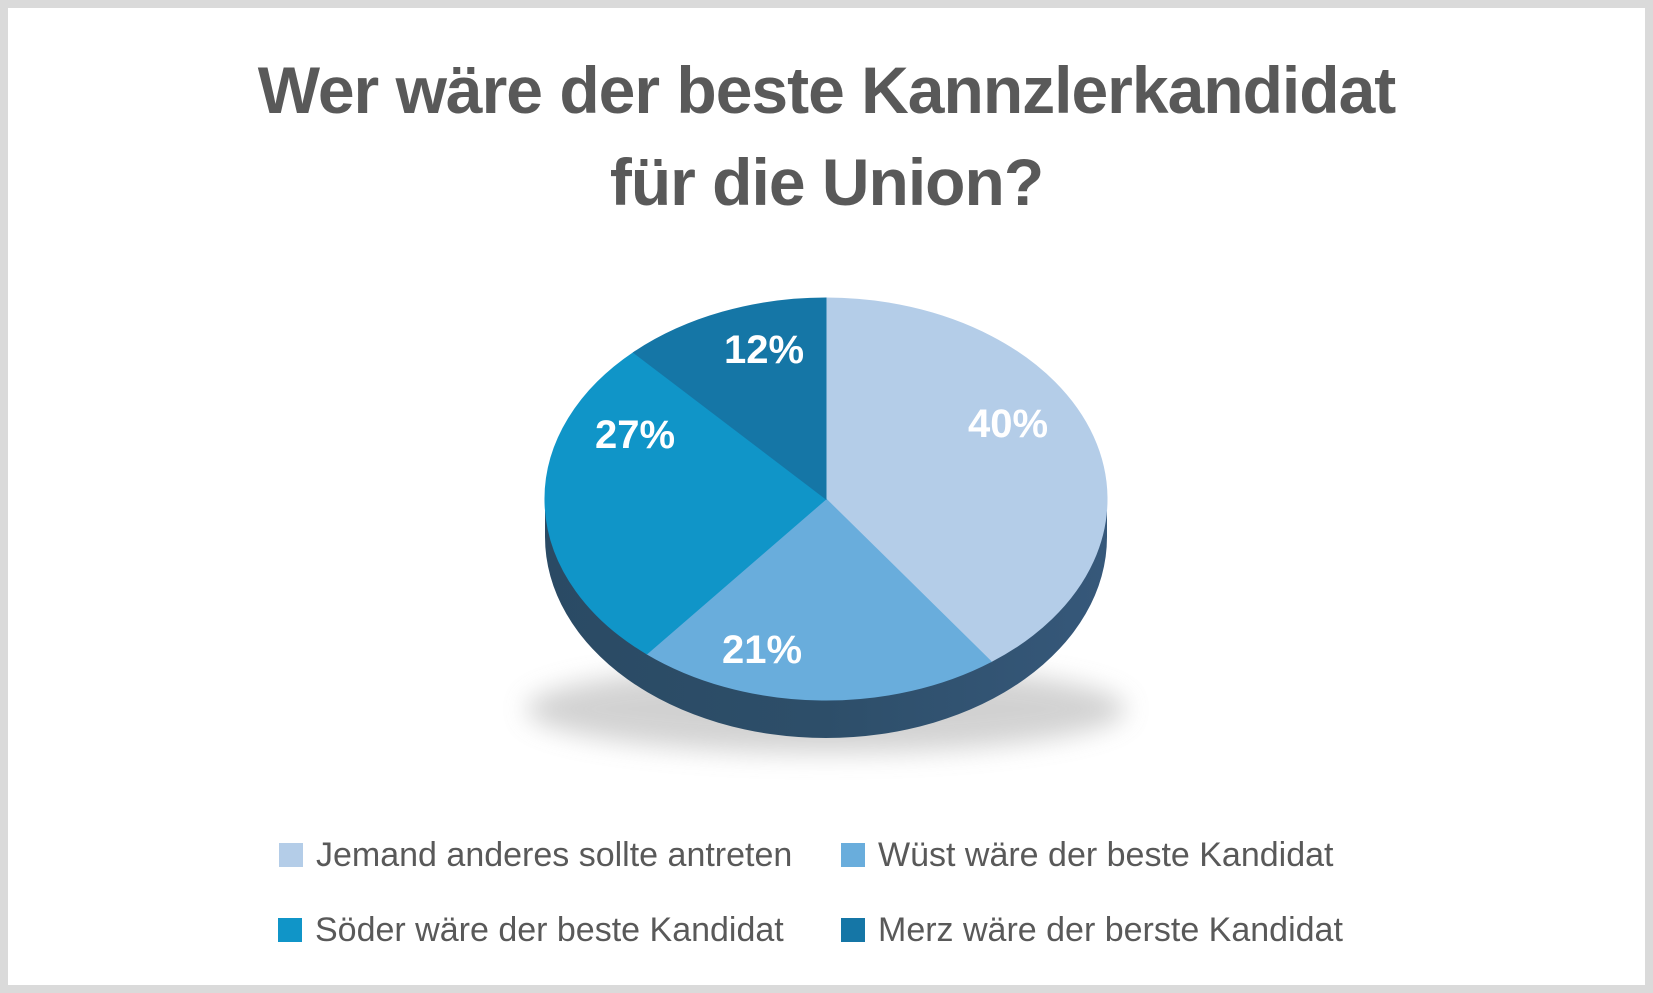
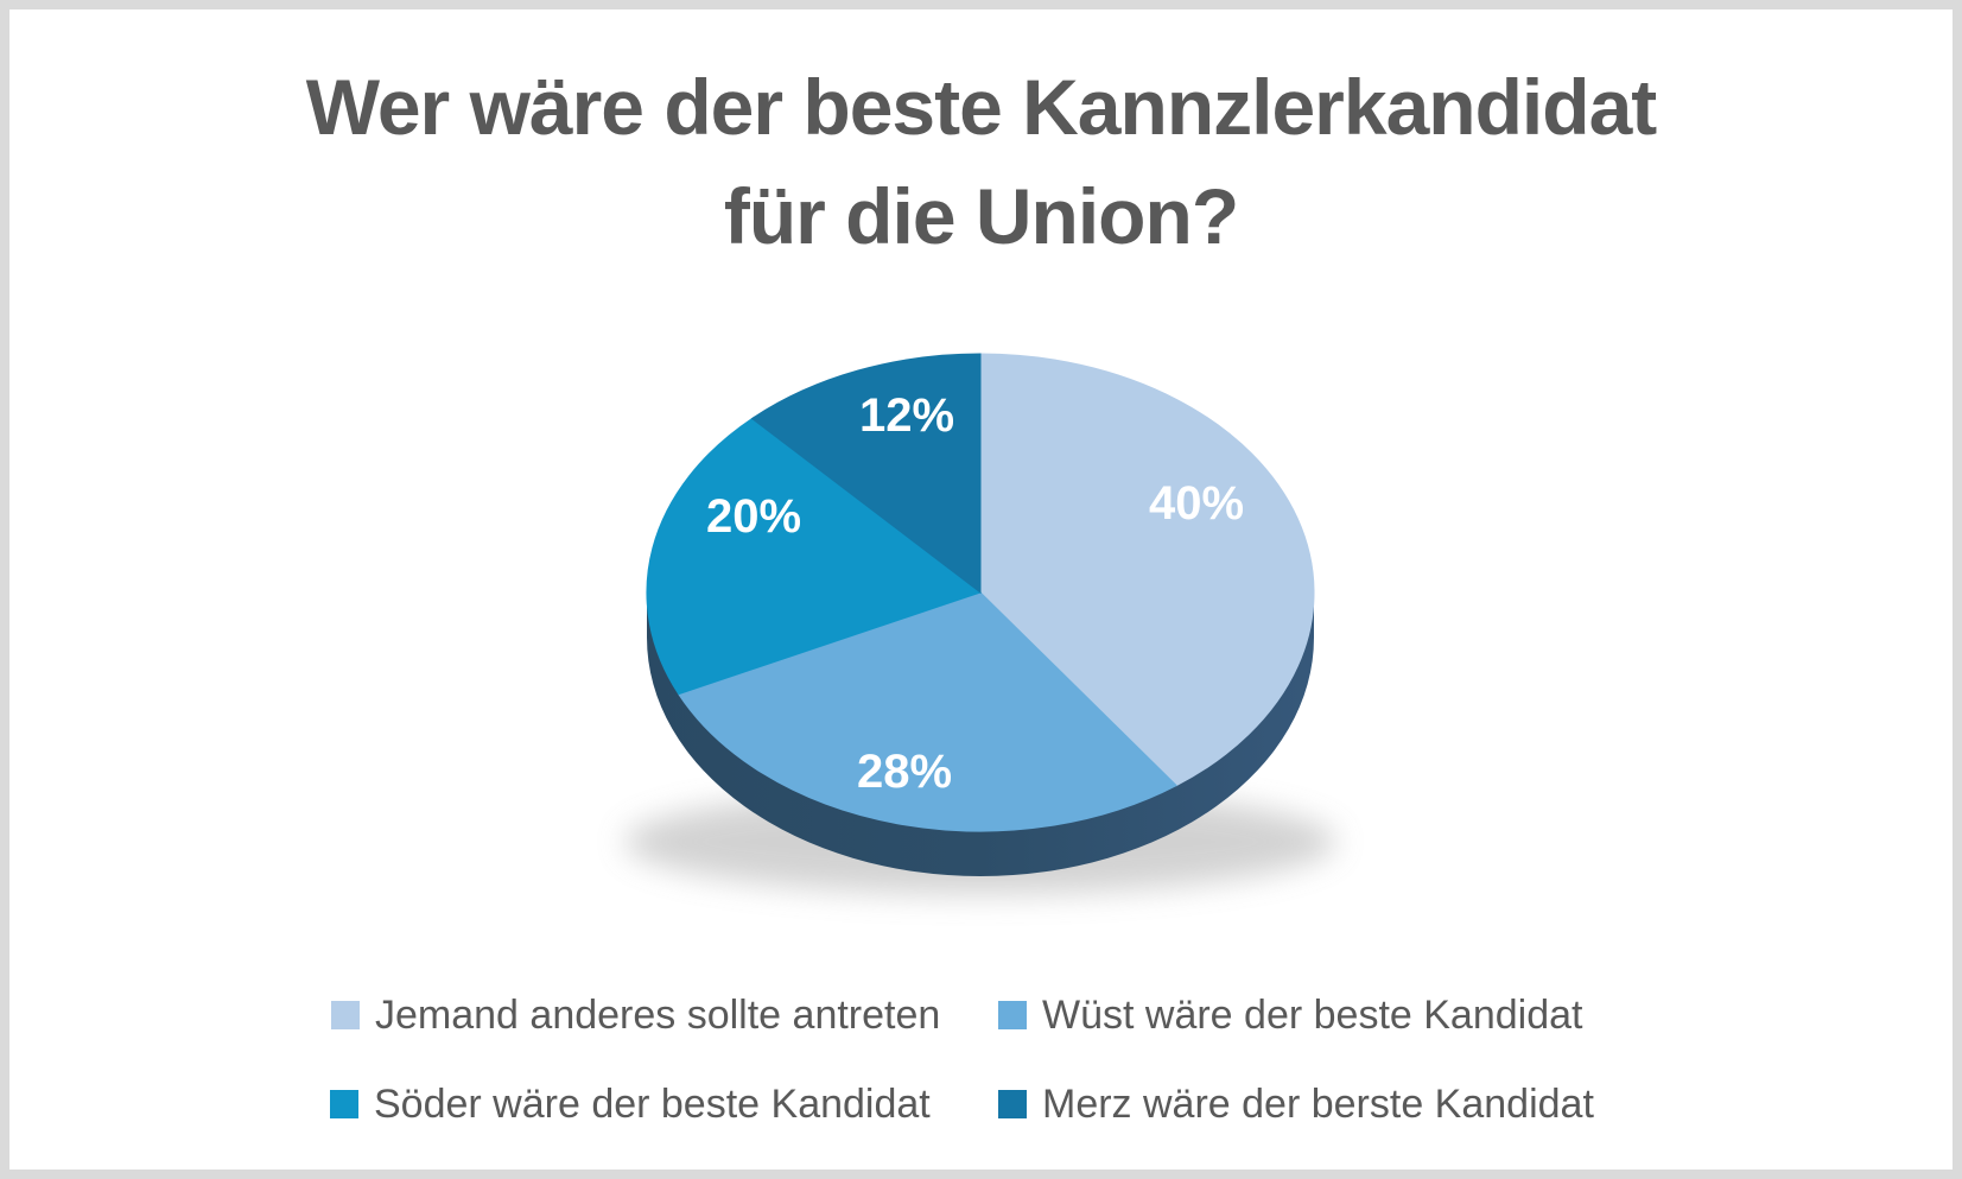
Wüst wäre der beste Kandidat: 21% -> 28%
Söder wäre der beste Kandidat: 27% -> 20%
